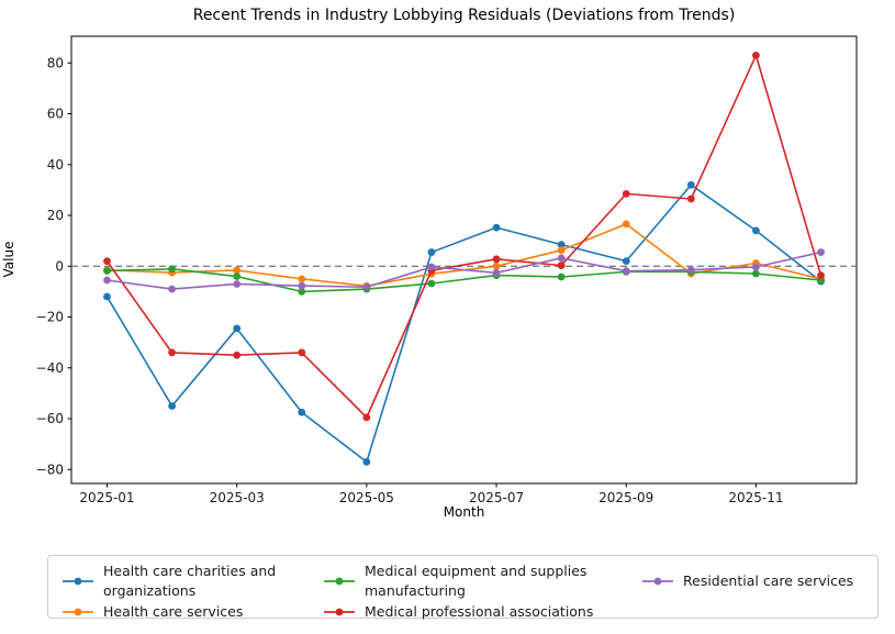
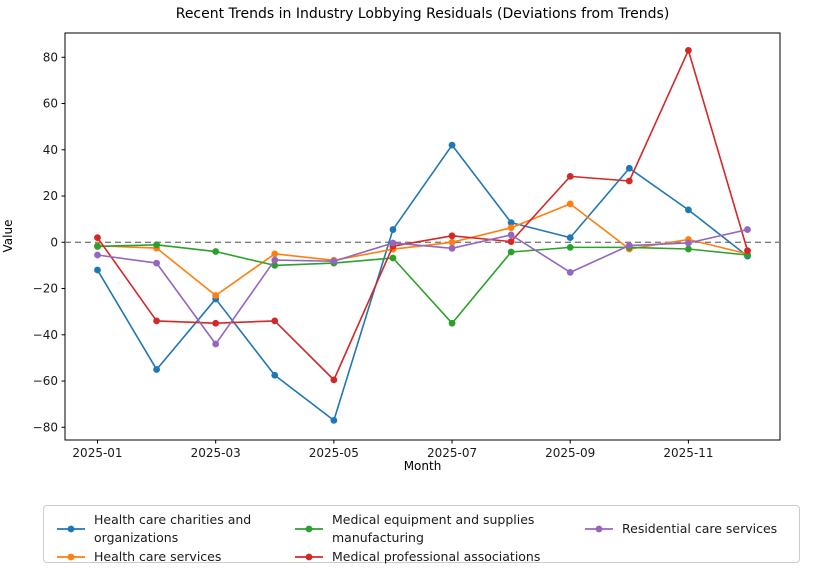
Health care services/2025-03: -2 -> -23
Residential care services/2025-03: -7 -> -44
Health care charities and organizations/2025-07: 15 -> 42
Medical equipment and supplies manufacturing/2025-07: -4 -> -35
Residential care services/2025-09: -2 -> -13
